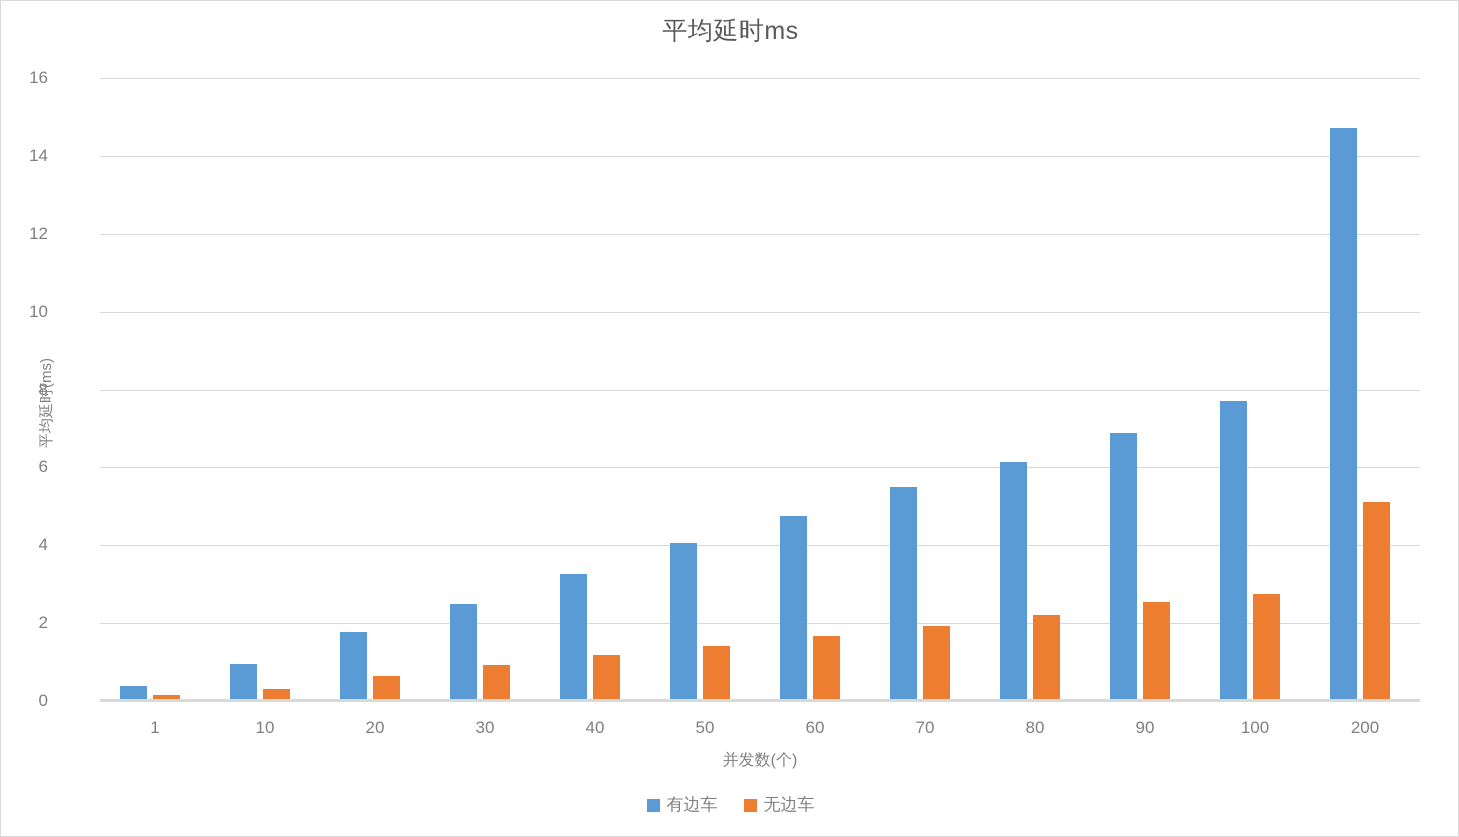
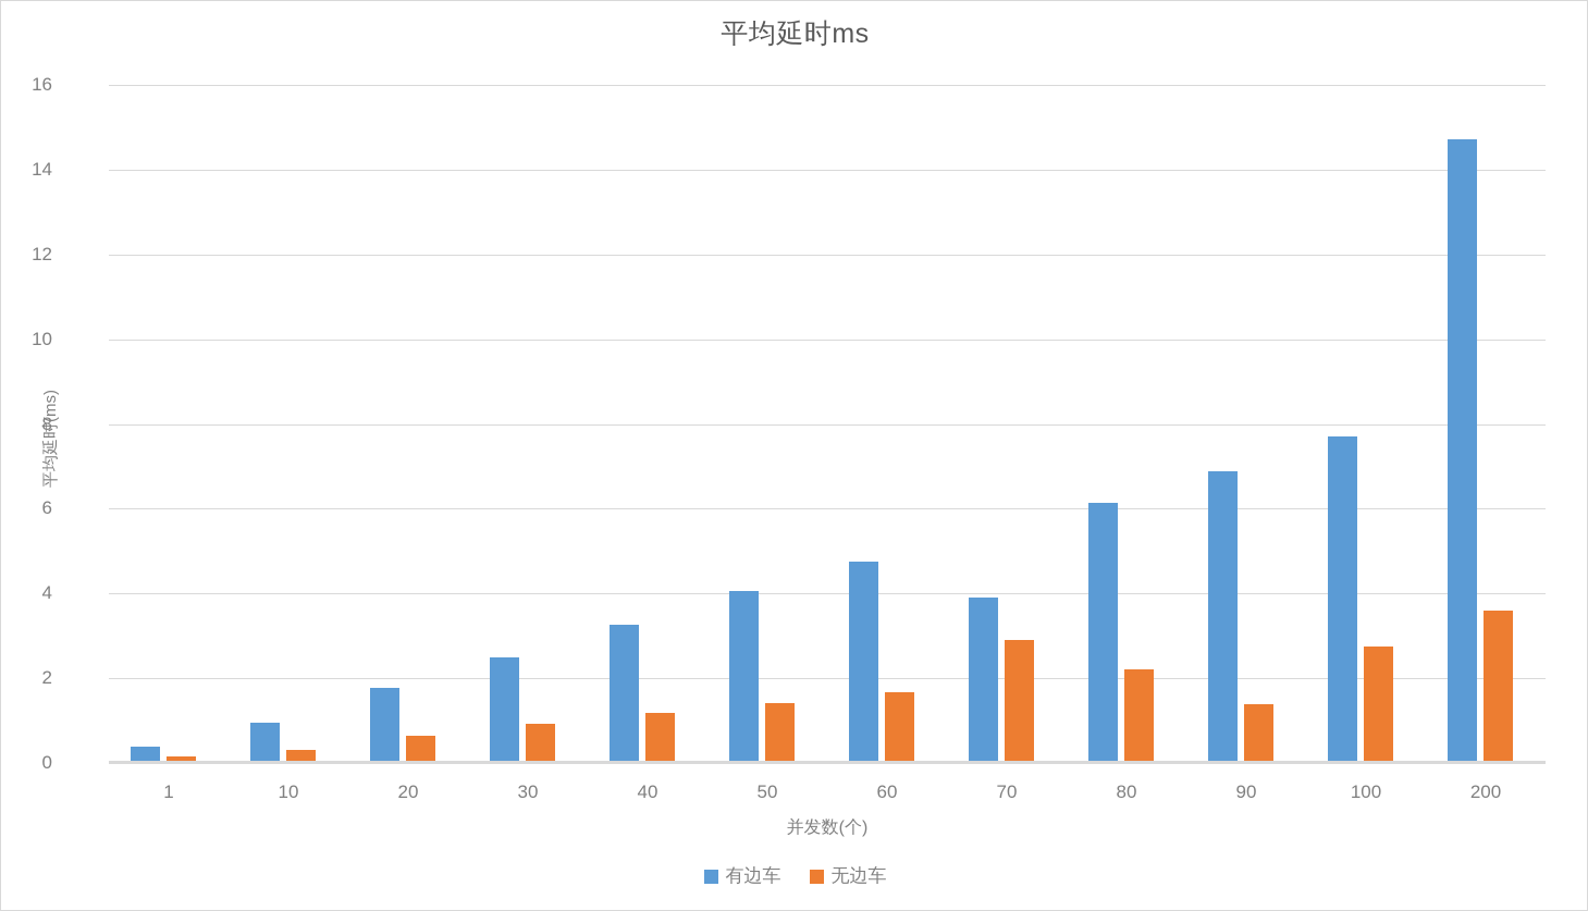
有边车/70: 5.5 -> 3.9
无边车/70: 1.9 -> 2.9
无边车/90: 2.5 -> 1.4
无边车/200: 5.1 -> 3.6
